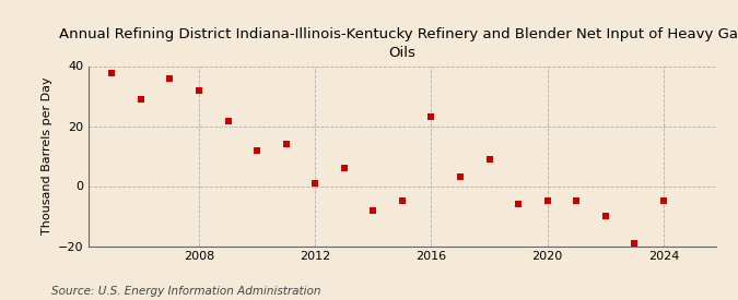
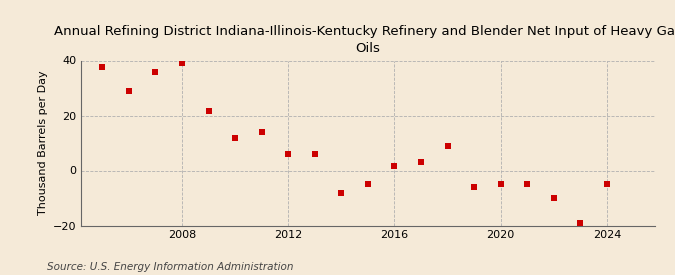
2008: 32.0 -> 39.0
2012: 1.0 -> 6.0
2016: 23.0 -> 1.5
